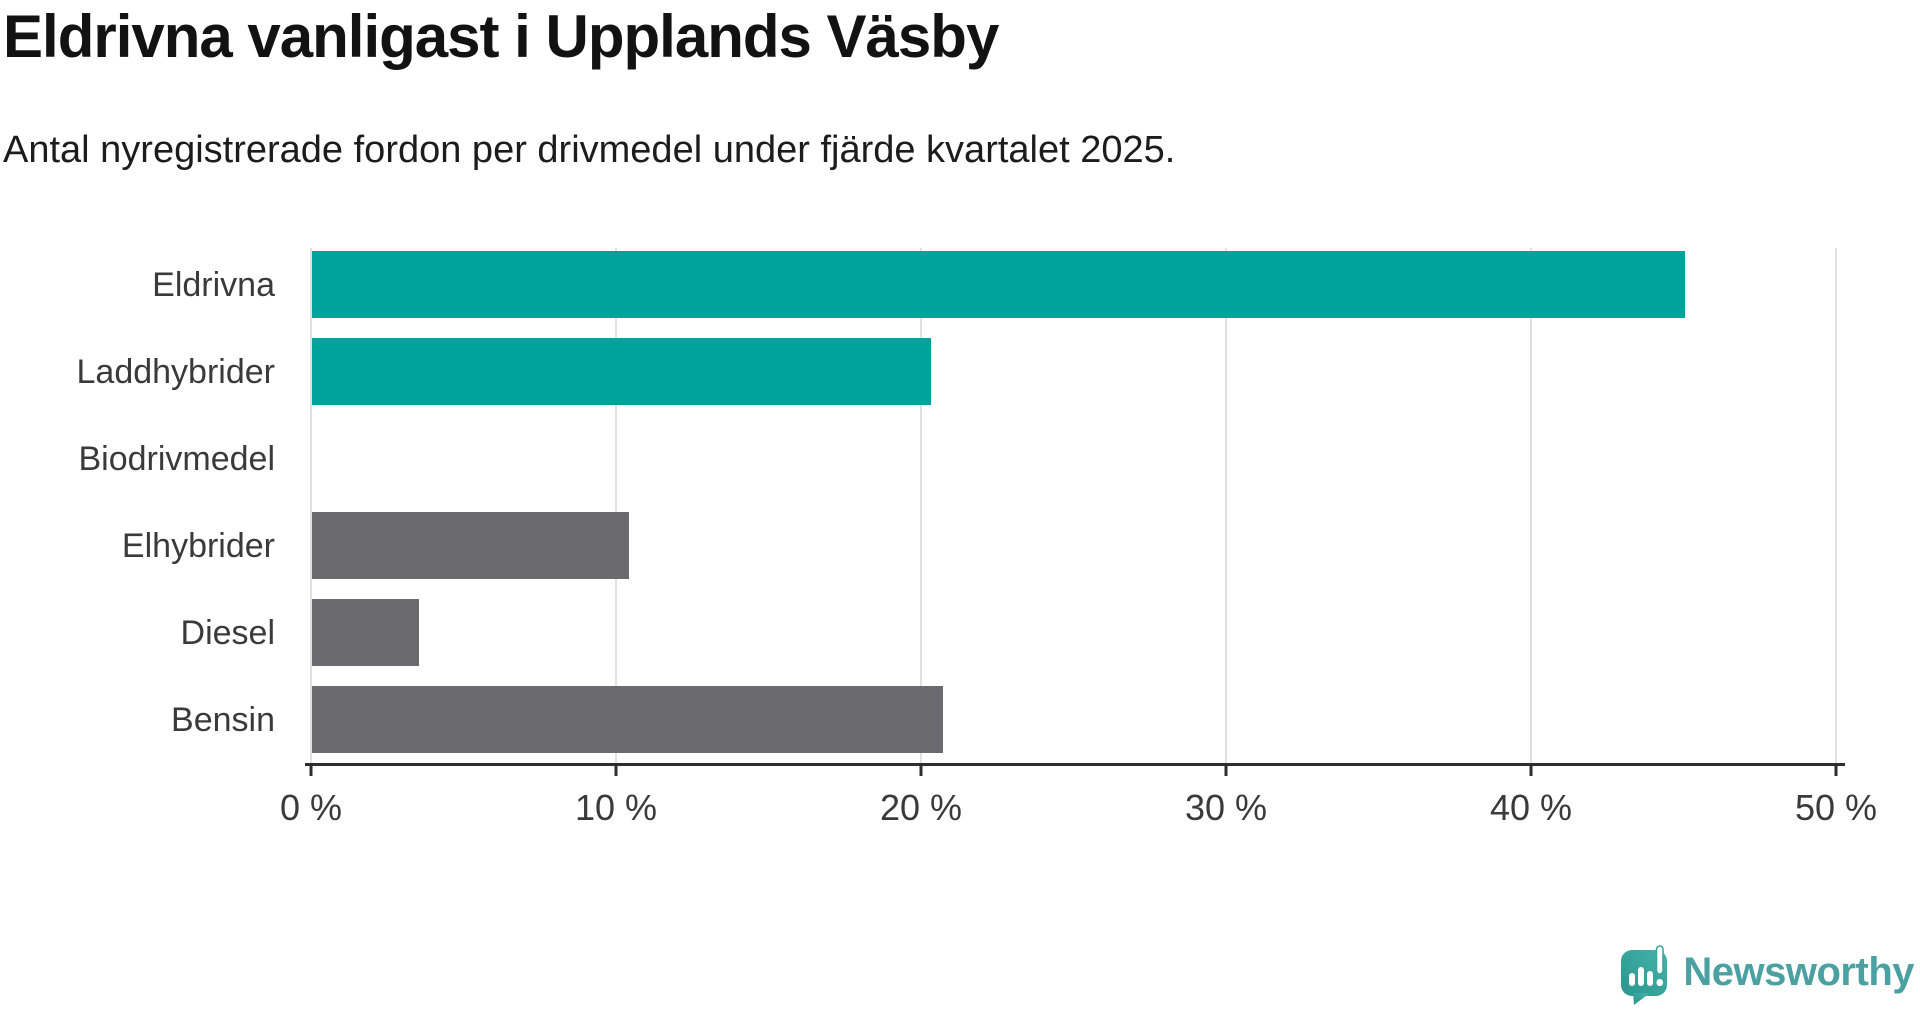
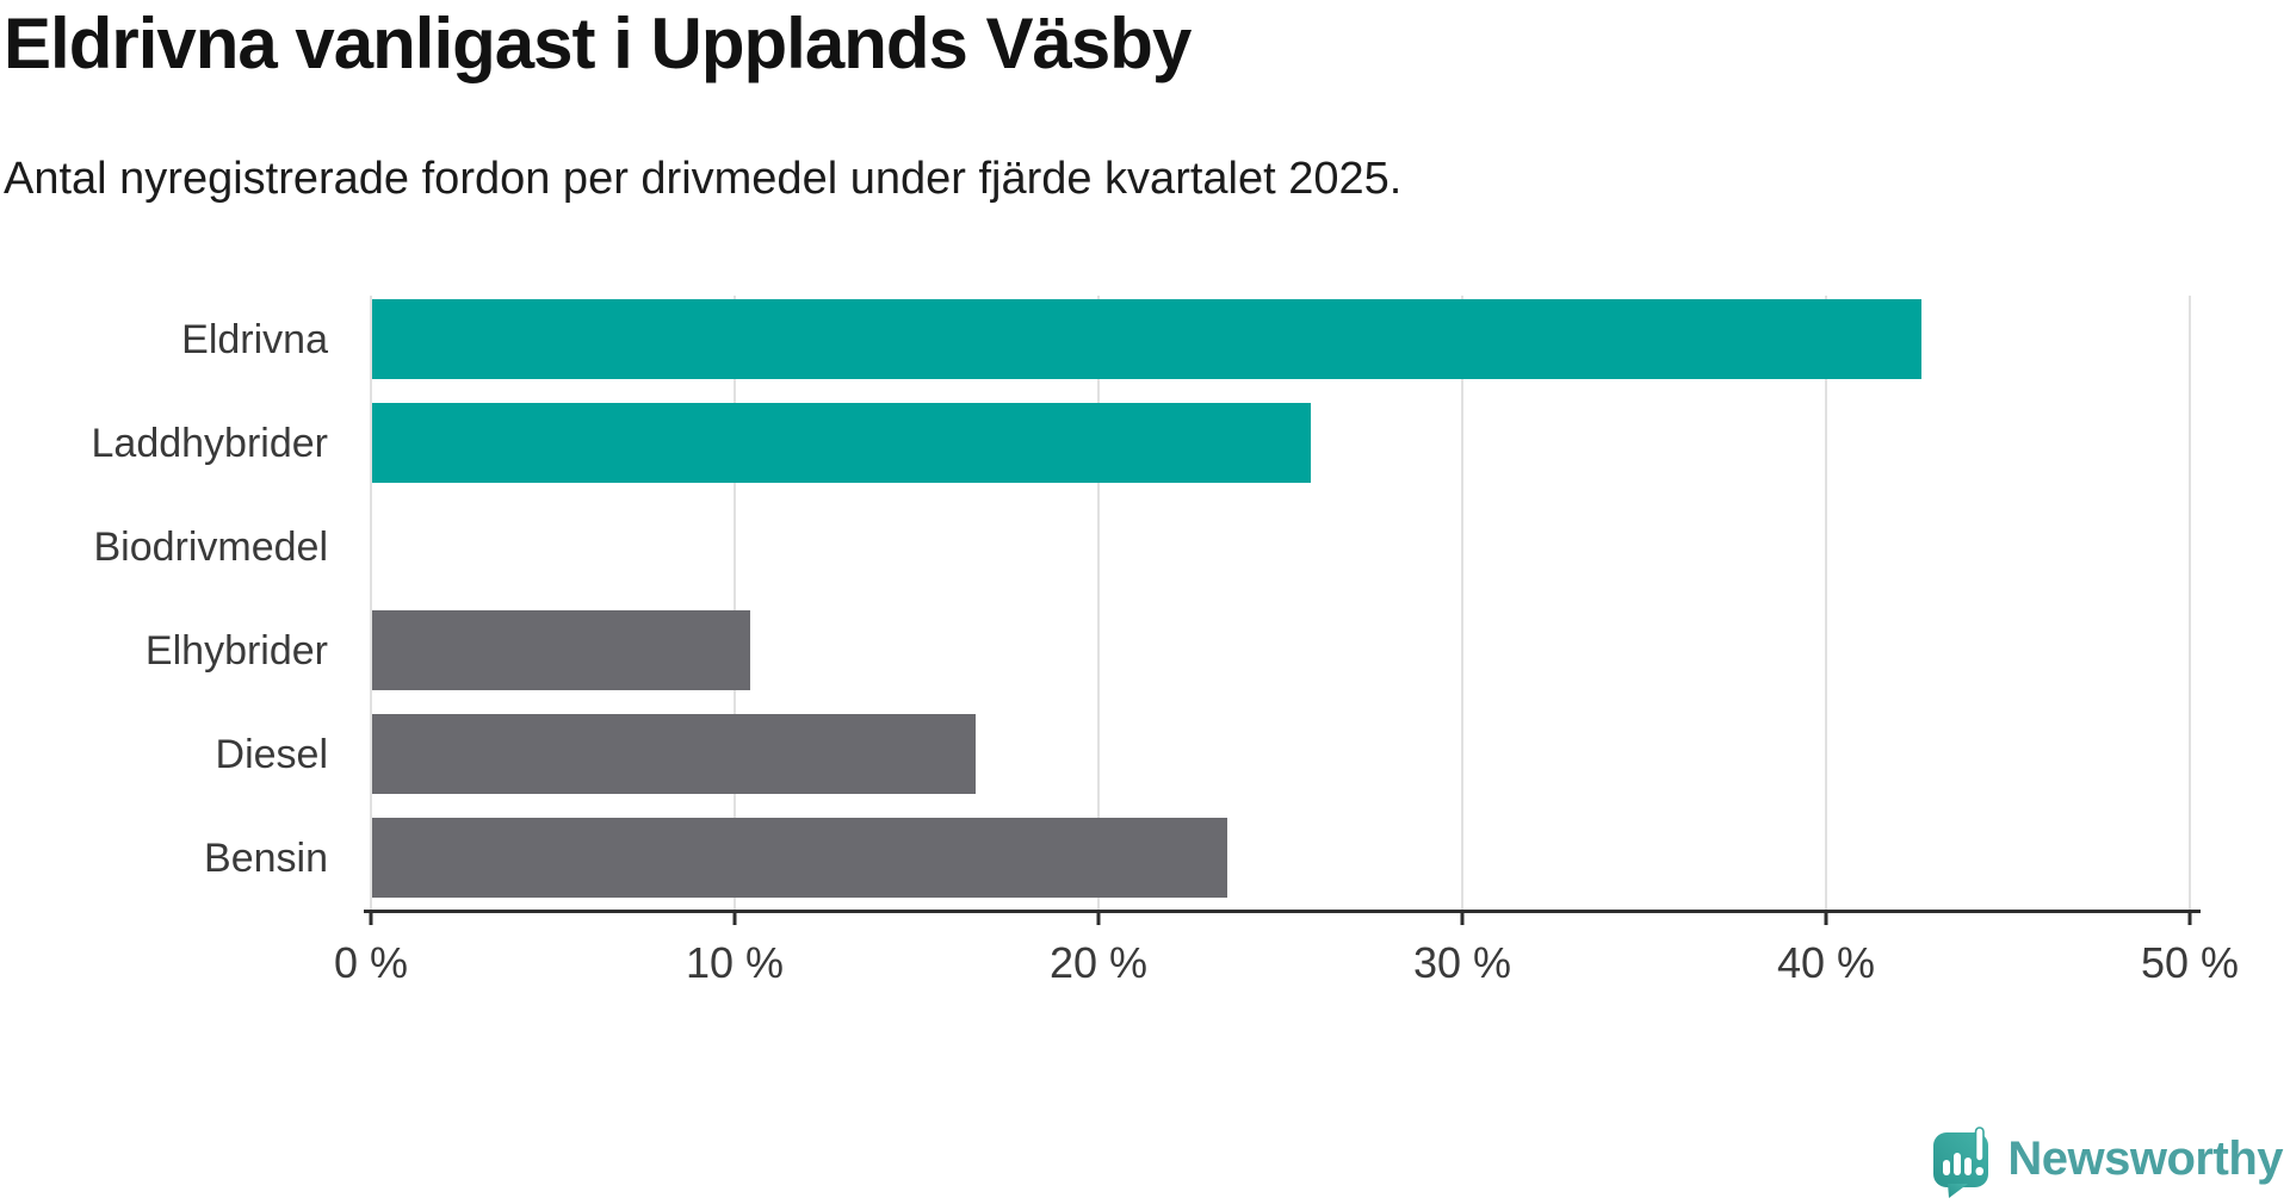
Eldrivna: 45.0% -> 42.6%
Laddhybrider: 20.3% -> 25.8%
Diesel: 3.5% -> 16.6%
Bensin: 20.7% -> 23.5%
